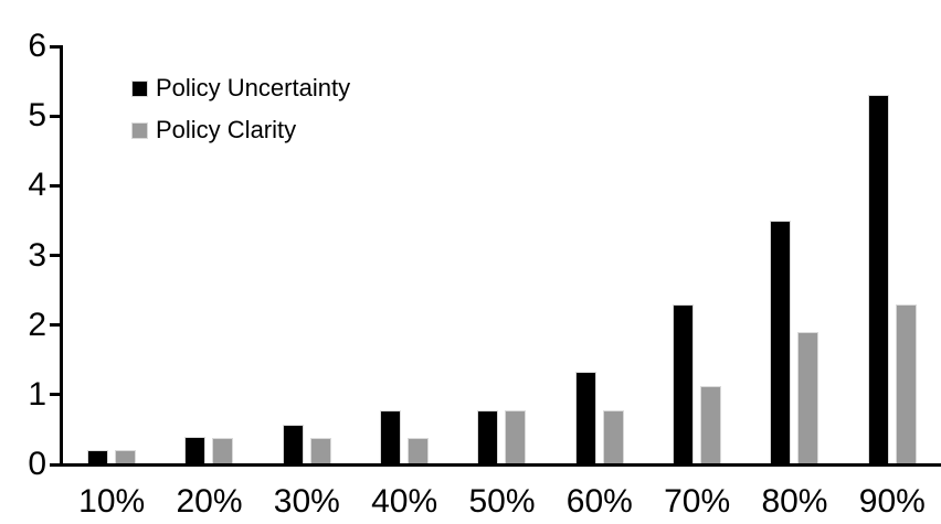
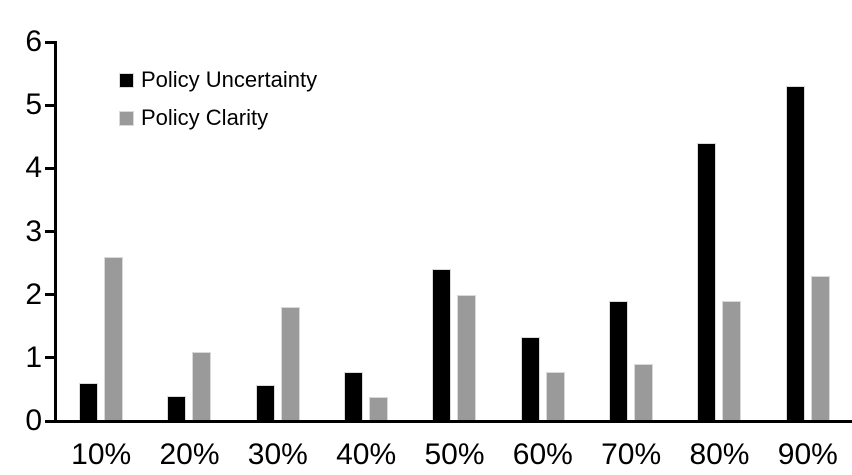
Policy Uncertainty/10%: 0.2 -> 0.6
Policy Clarity/10%: 0.2 -> 2.6
Policy Clarity/20%: 0.4 -> 1.1
Policy Clarity/30%: 0.4 -> 1.8
Policy Uncertainty/50%: 0.8 -> 2.4
Policy Clarity/50%: 0.8 -> 2.0
Policy Uncertainty/70%: 2.3 -> 1.9
Policy Clarity/70%: 1.1 -> 0.9
Policy Uncertainty/80%: 3.5 -> 4.4
